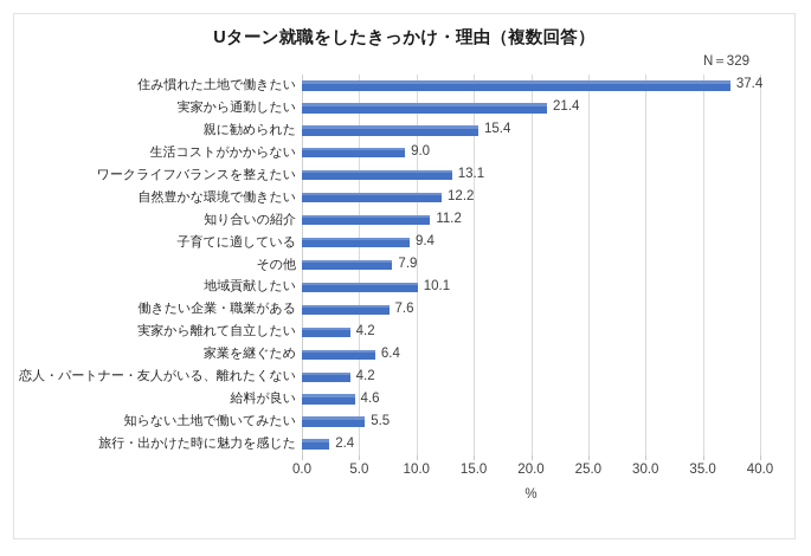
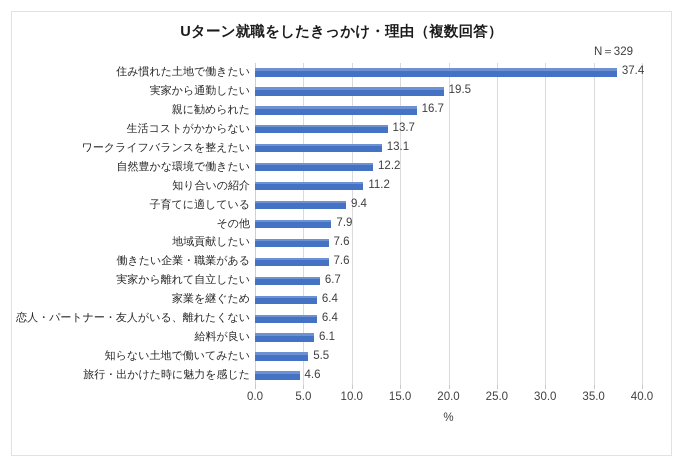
実家から通勤したい: 21.4 -> 19.5
親に勧められた: 15.4 -> 16.7
生活コストがかからない: 9.0 -> 13.7
地域貢献したい: 10.1 -> 7.6
実家から離れて自立したい: 4.2 -> 6.7
恋人・パートナー・友人がいる、離れたくない: 4.2 -> 6.4
給料が良い: 4.6 -> 6.1
旅行・出かけた時に魅力を感じた: 2.4 -> 4.6
